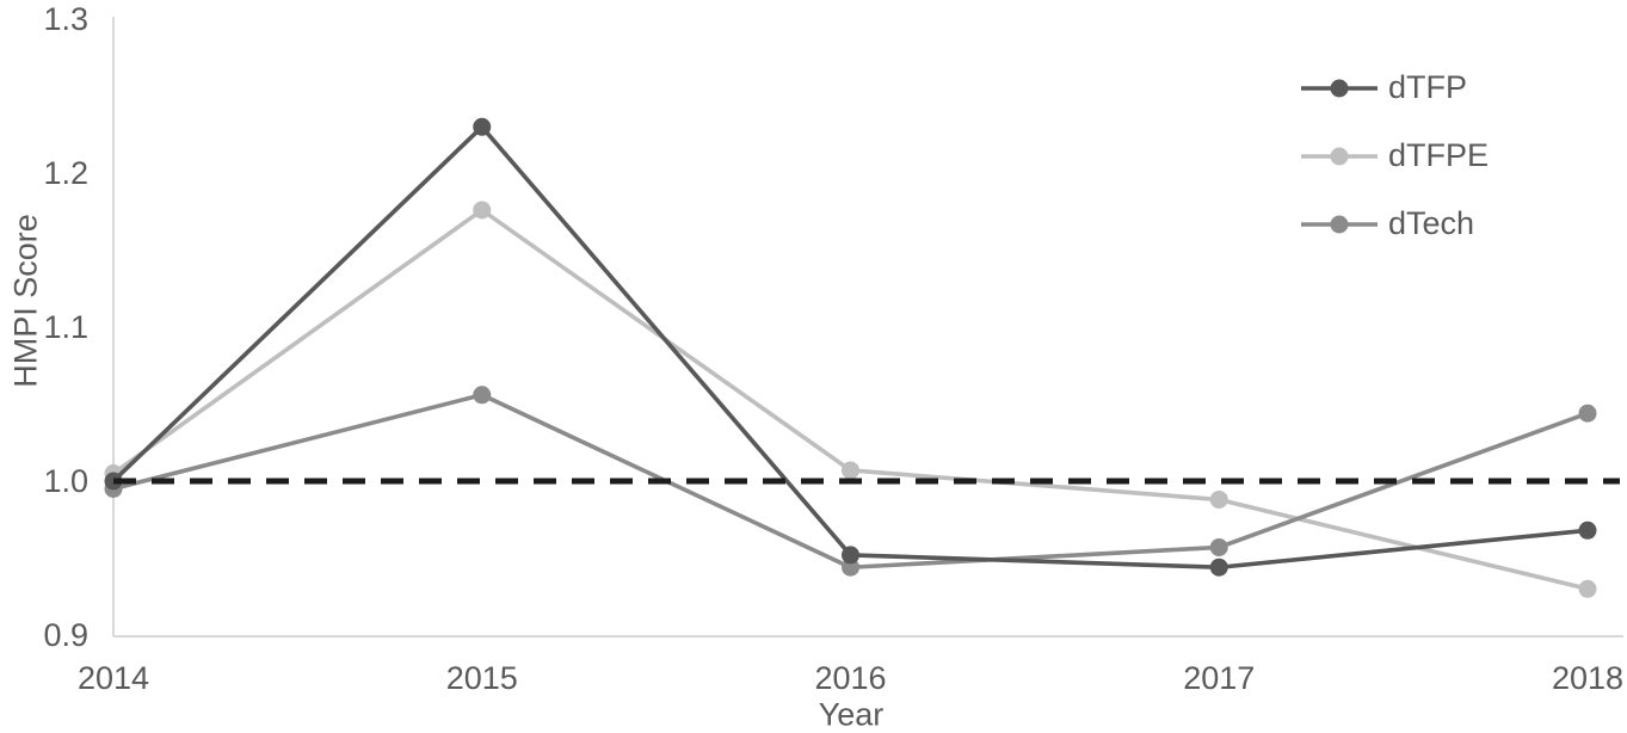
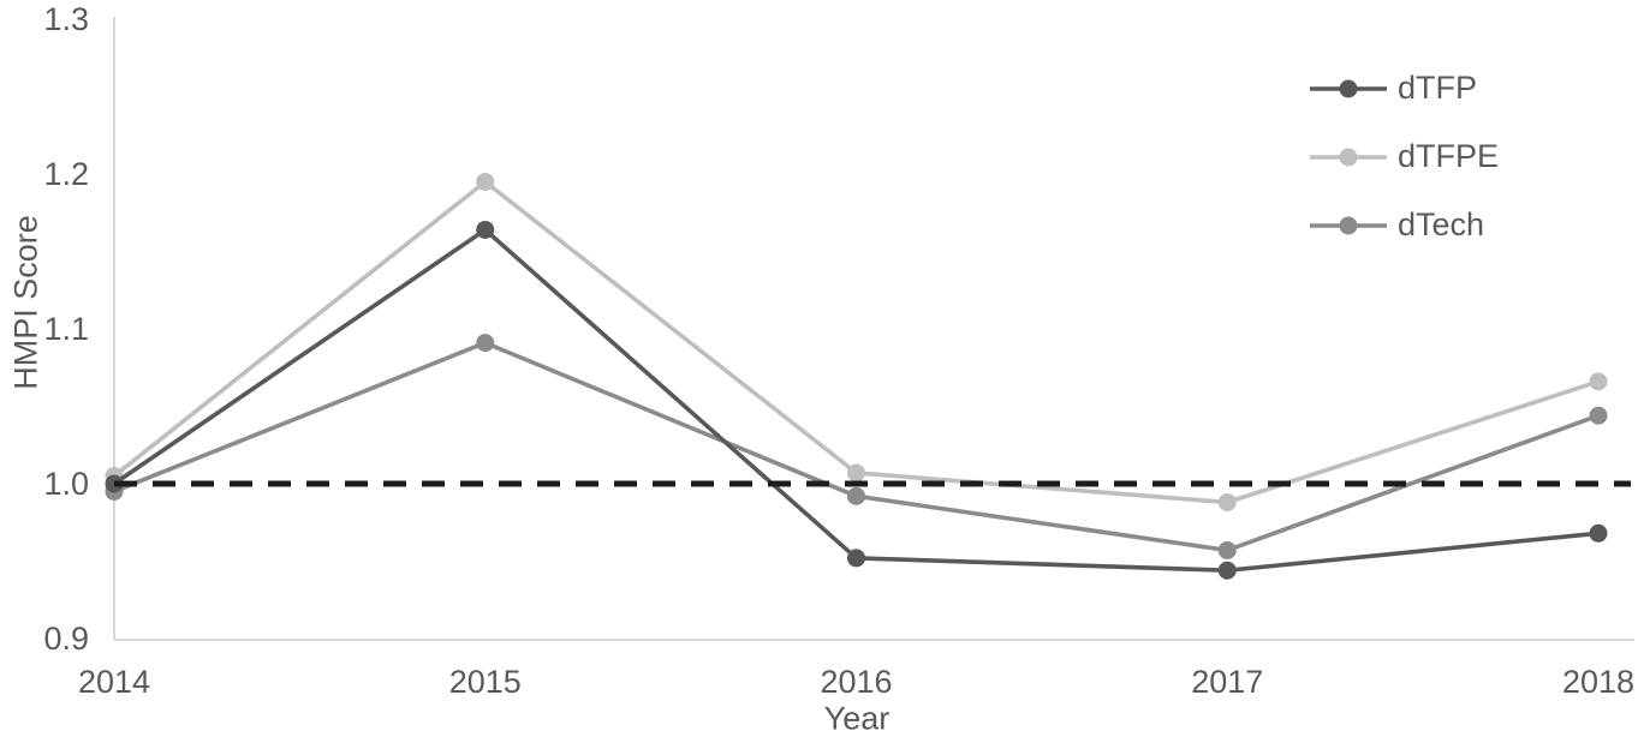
dTFP/2015: 1.230 -> 1.164
dTFPE/2015: 1.176 -> 1.195
dTech/2015: 1.056 -> 1.091
dTech/2016: 0.944 -> 0.992
dTFPE/2018: 0.930 -> 1.066
